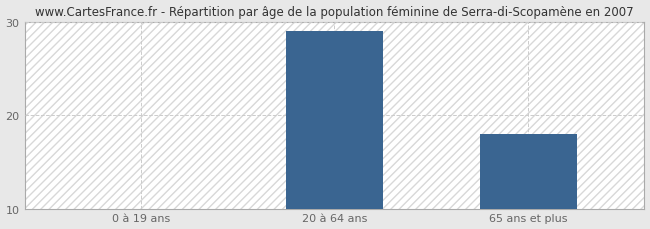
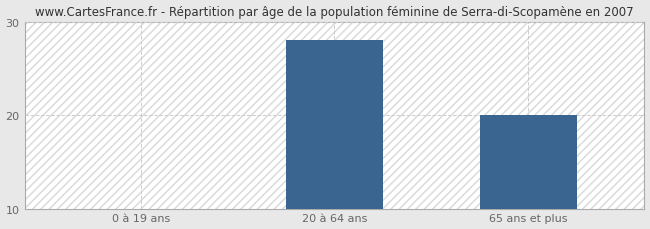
20 à 64 ans: 29.0 -> 28.0
65 ans et plus: 18.0 -> 20.0
